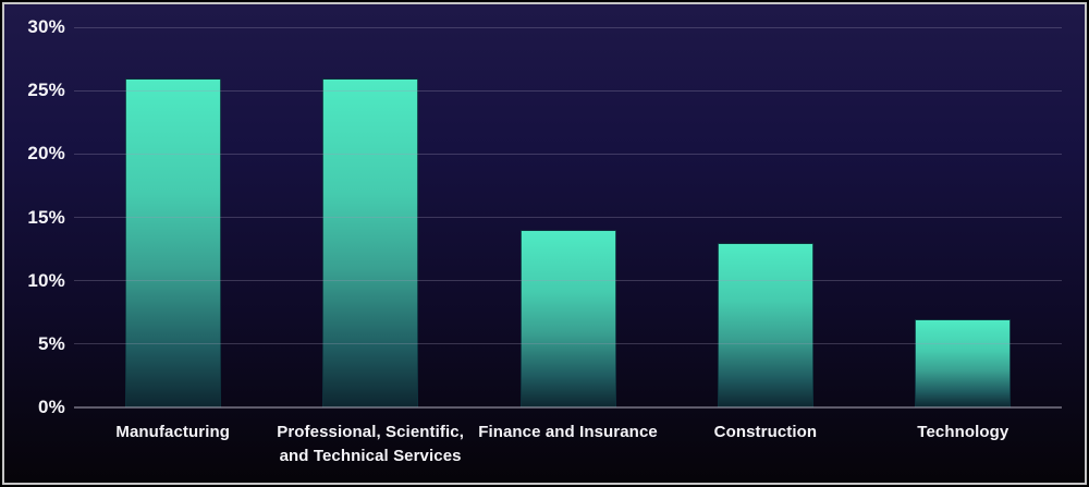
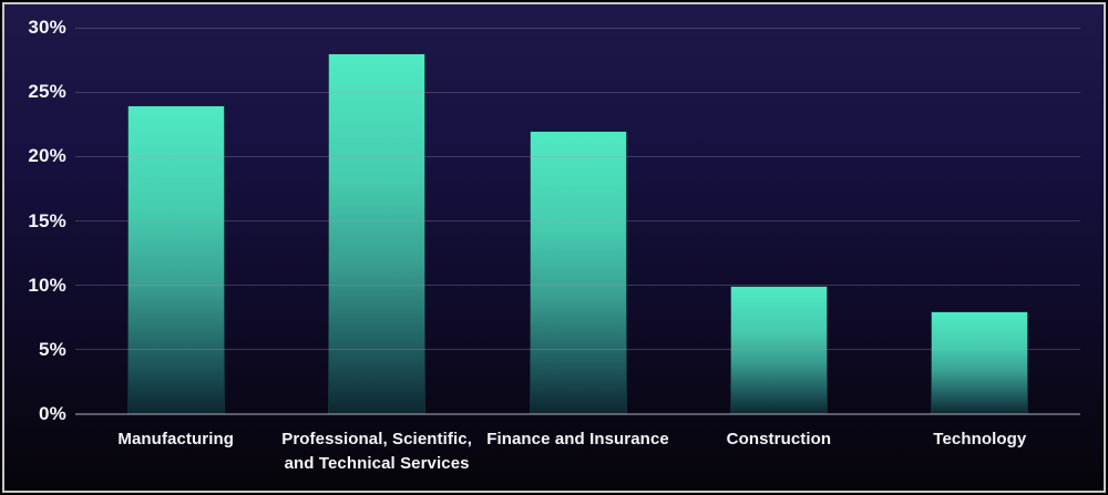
Manufacturing: 26% -> 24%
Professional, Scientific, and Technical Services: 26% -> 28%
Finance and Insurance: 14% -> 22%
Construction: 13% -> 10%
Technology: 7% -> 8%
